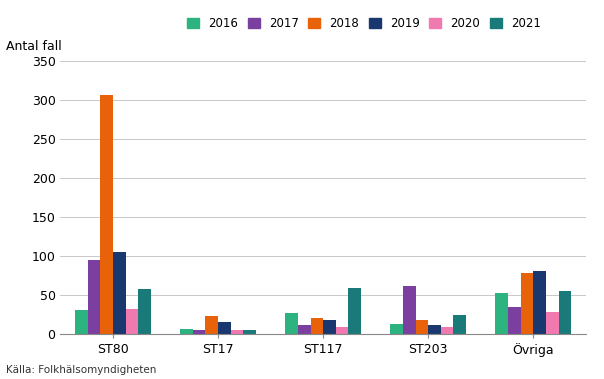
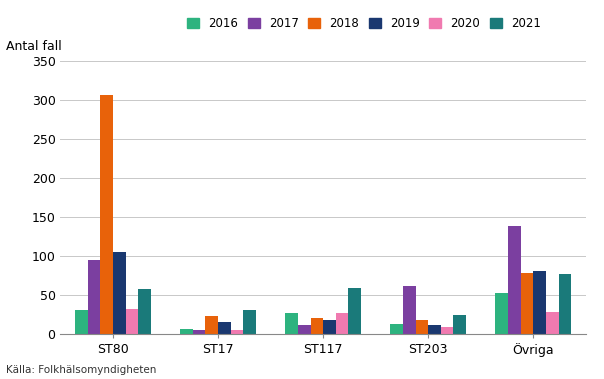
2021/ST17: 5 -> 30
2020/ST117: 8 -> 26
2017/Övriga: 34 -> 138
2021/Övriga: 55 -> 76
